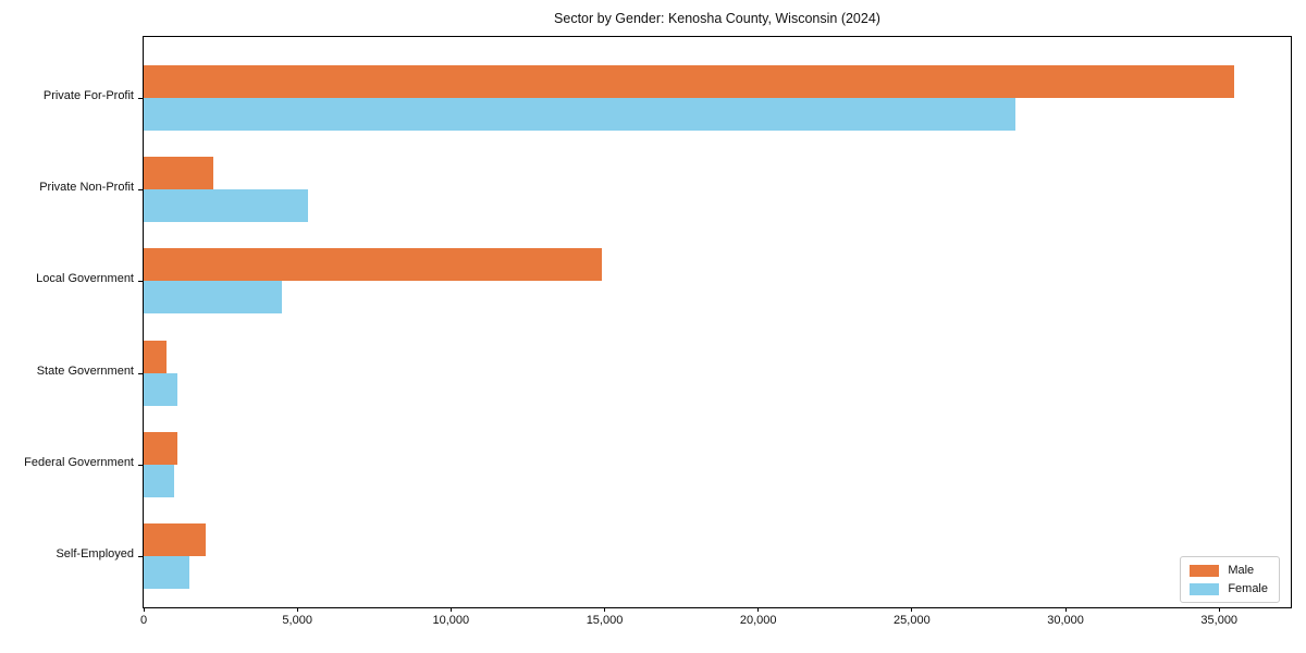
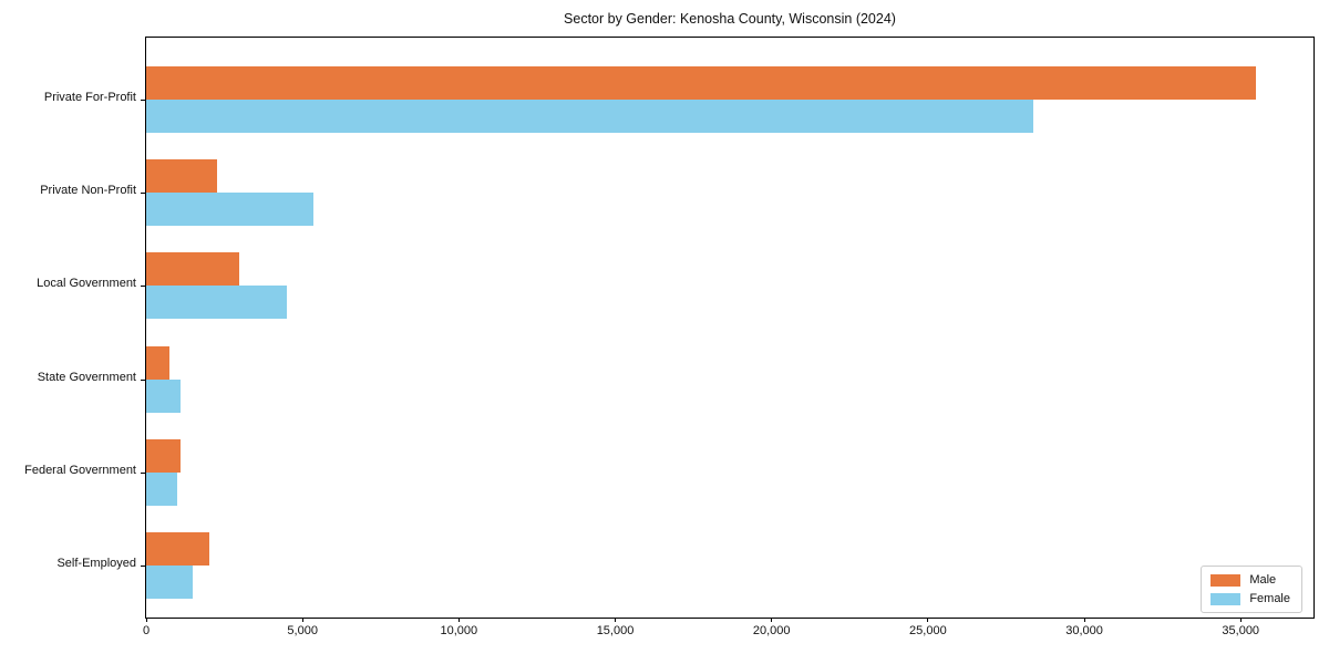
Male/Local Government: 14900 -> 3000
